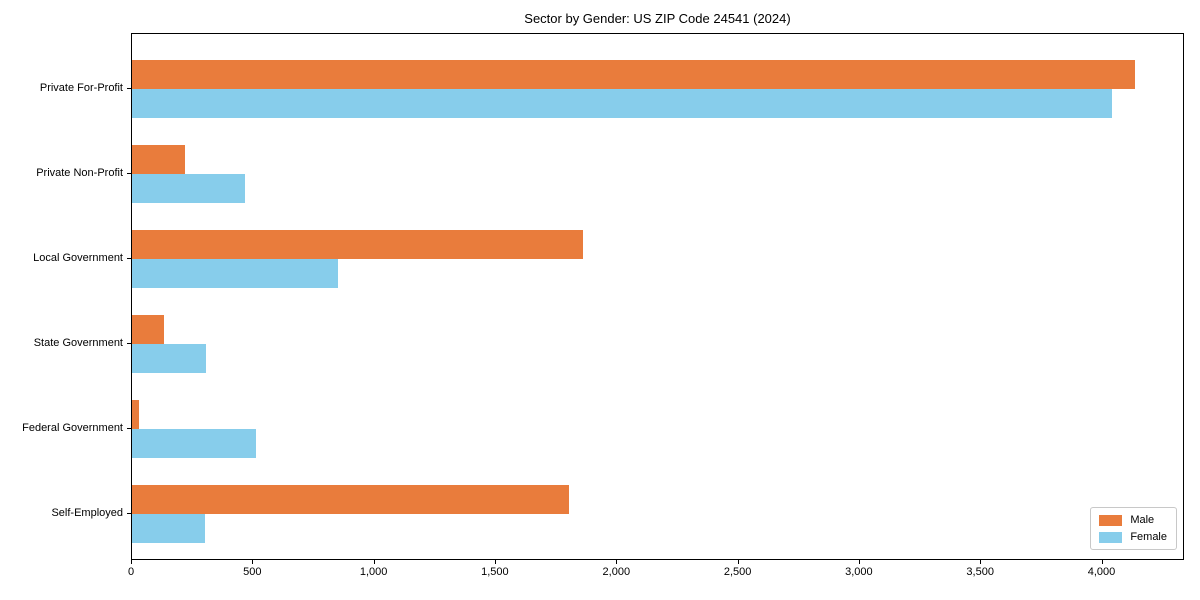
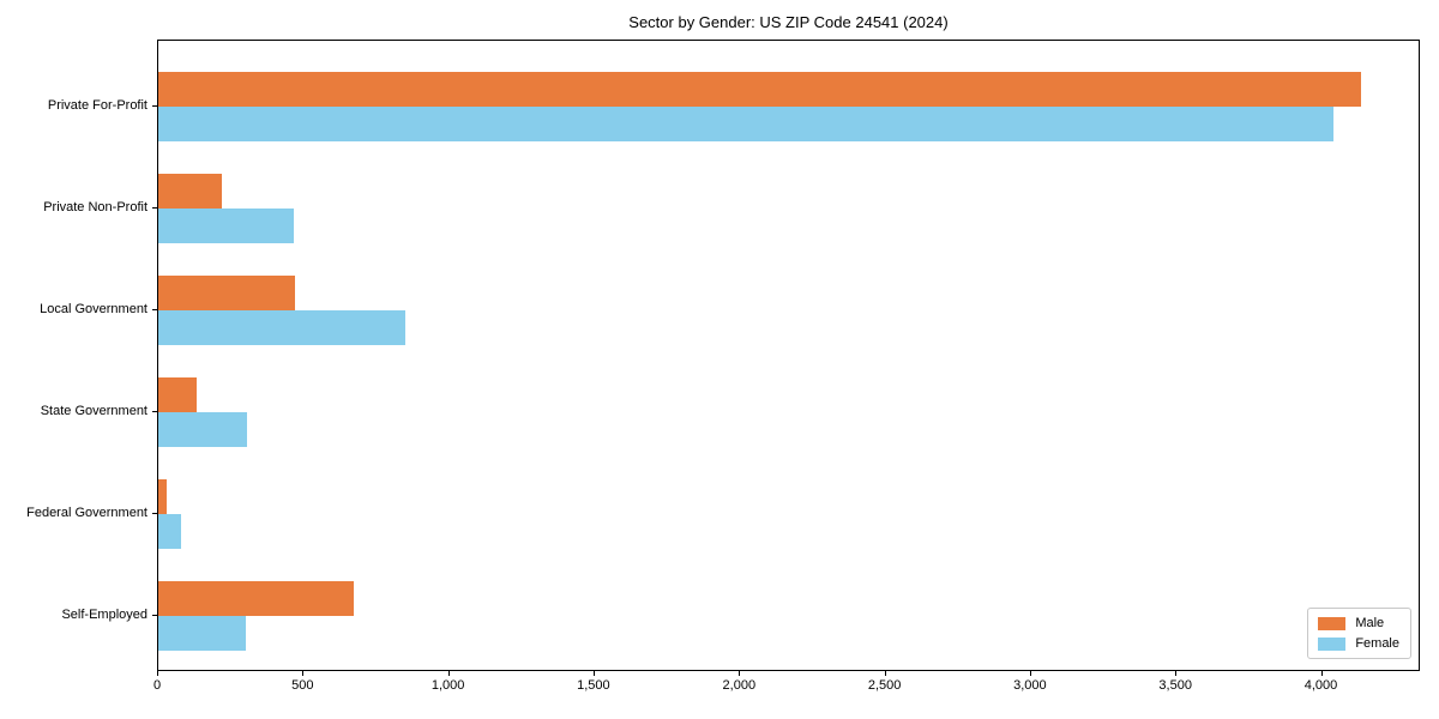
Male/Local Government: 1860 -> 470
Female/Federal Government: 510 -> 80
Male/Self-Employed: 1800 -> 670
